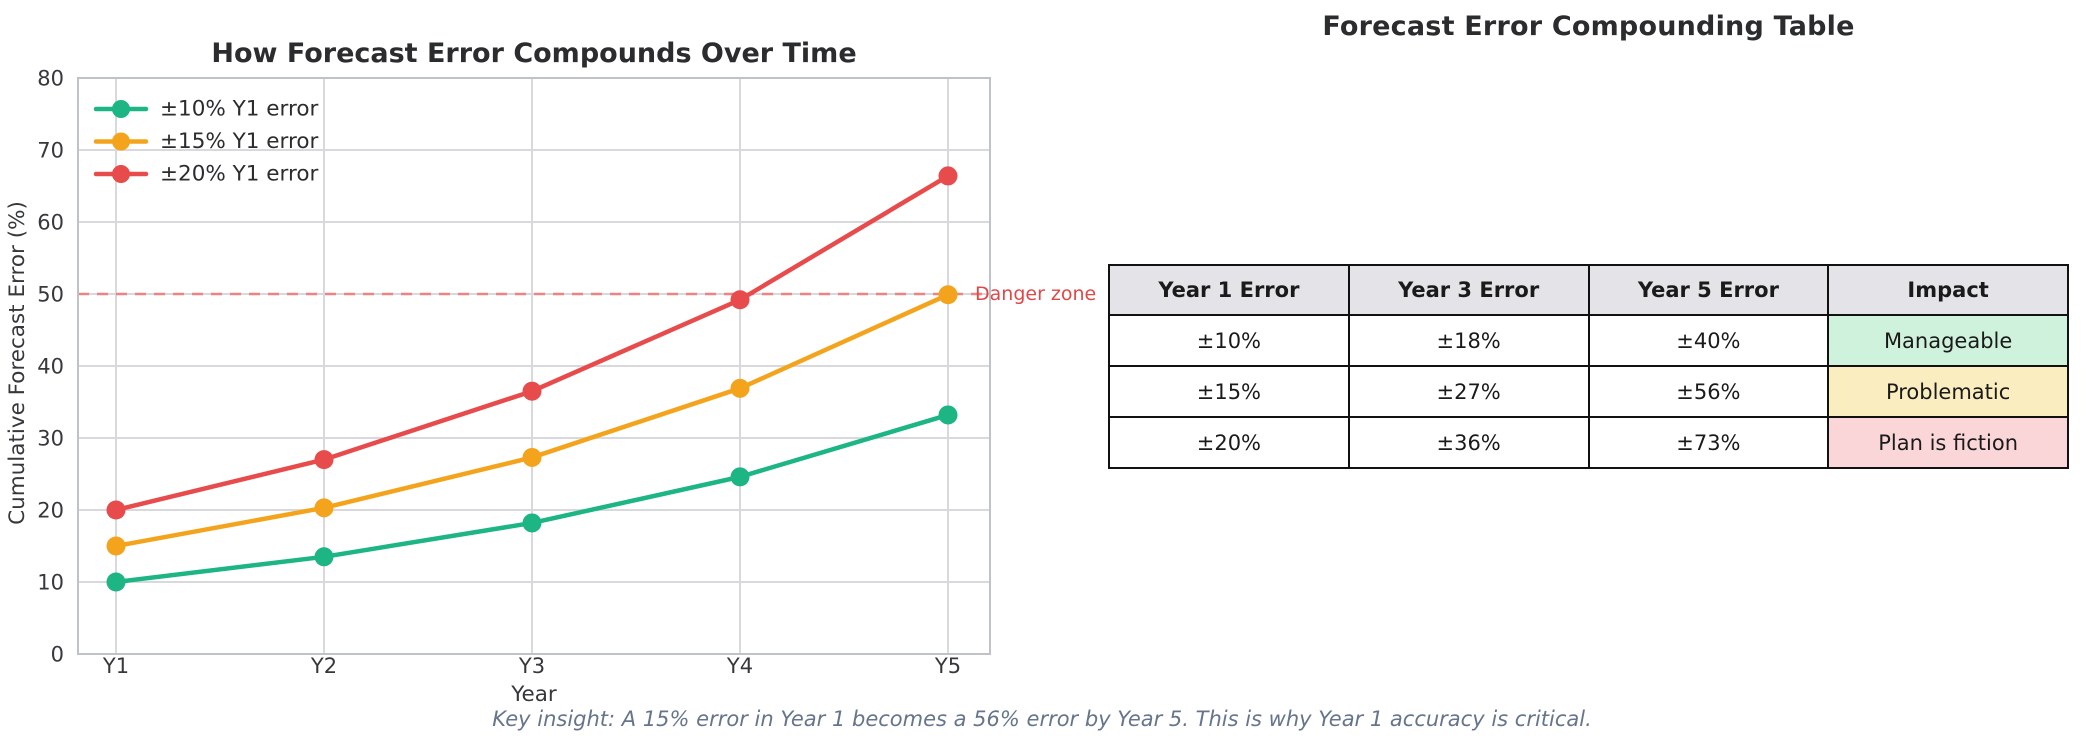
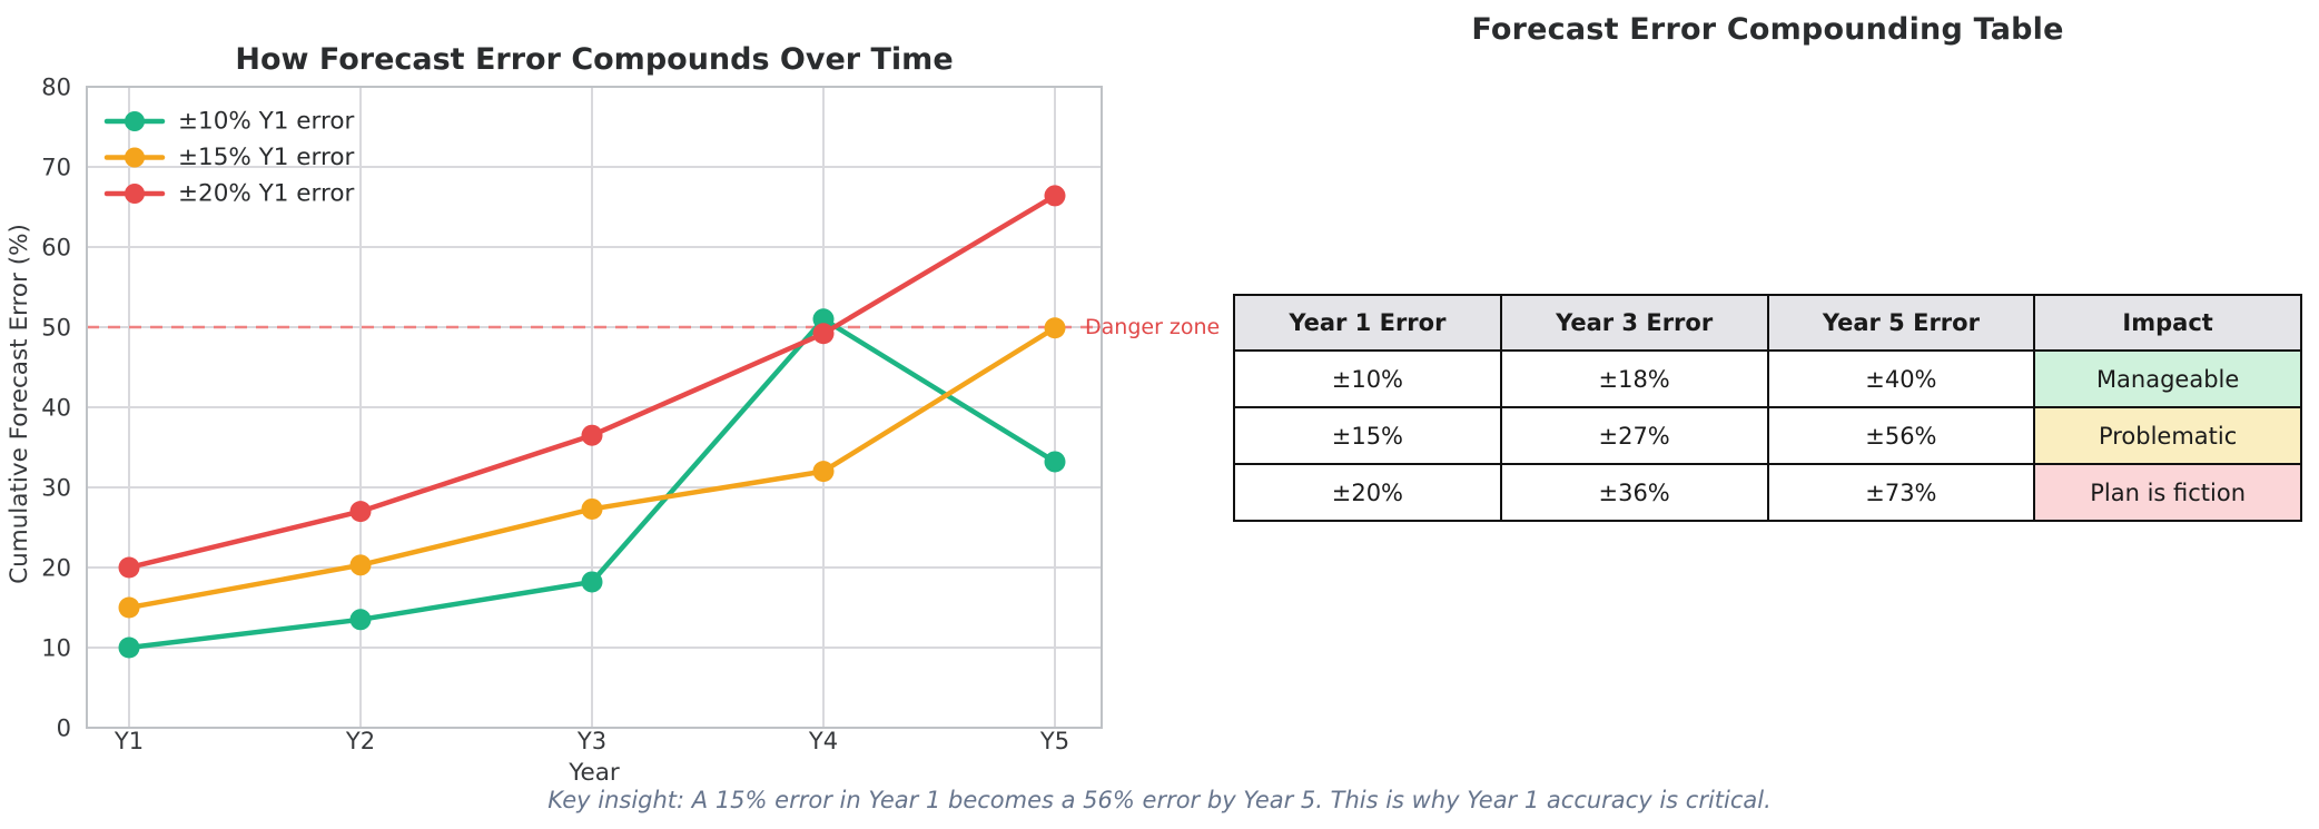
±10% Y1 error/Y4: 25 -> 51
±15% Y1 error/Y4: 37 -> 32
